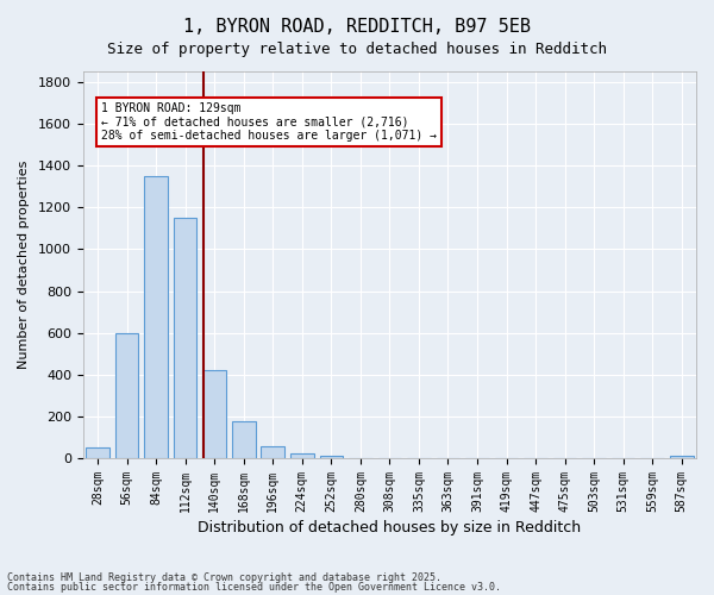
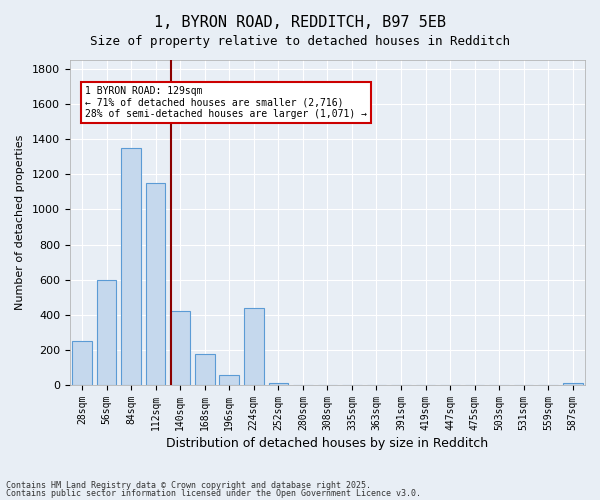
28sqm: 50 -> 250
224sqm: 20 -> 440
